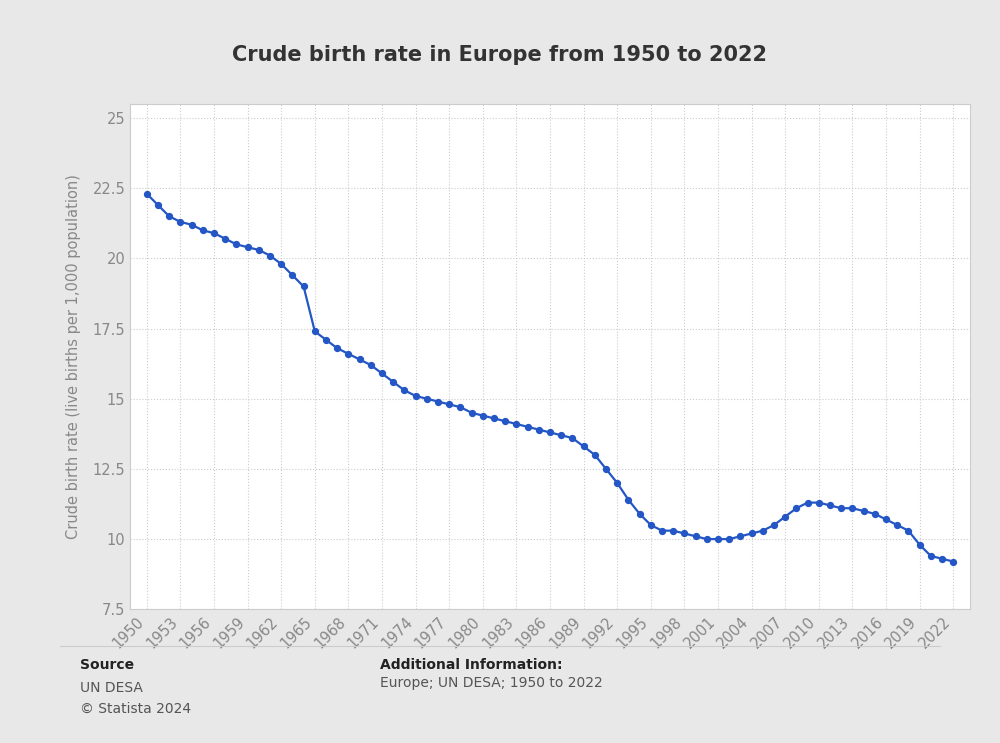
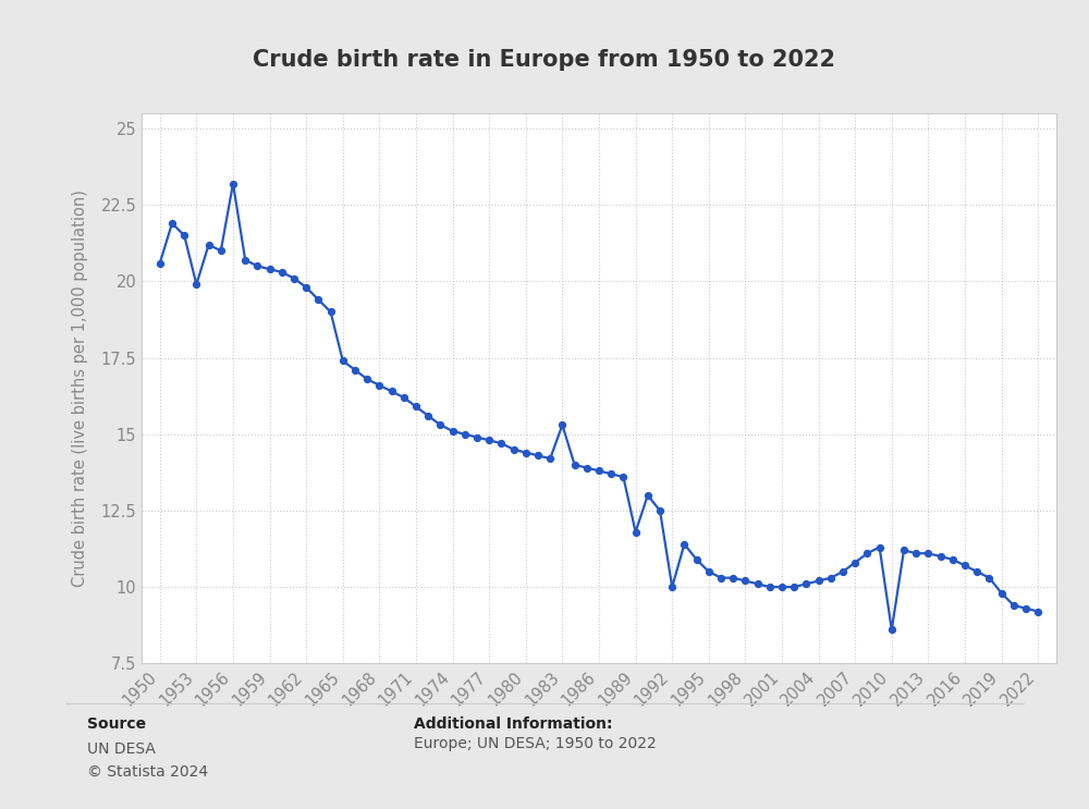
1950: 22.3 -> 20.6
1953: 21.3 -> 19.9
1956: 20.9 -> 23.2
1983: 14.1 -> 15.3
1989: 13.3 -> 11.8
1992: 12.0 -> 10.0
2010: 11.3 -> 8.6
